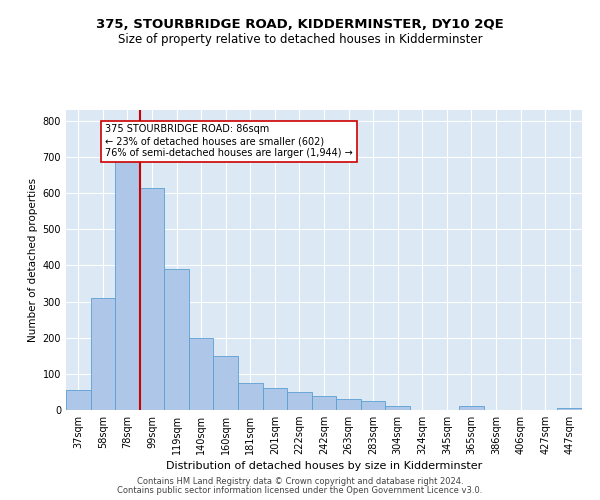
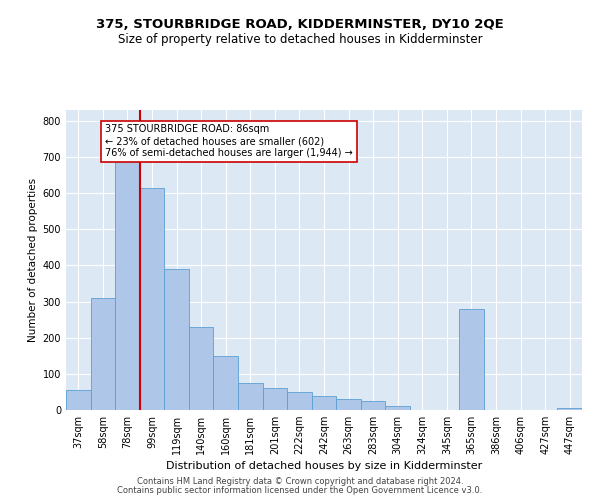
140sqm: 200 -> 230
365sqm: 10 -> 280
